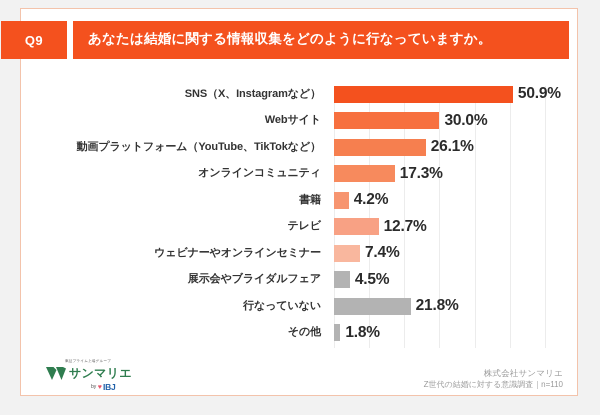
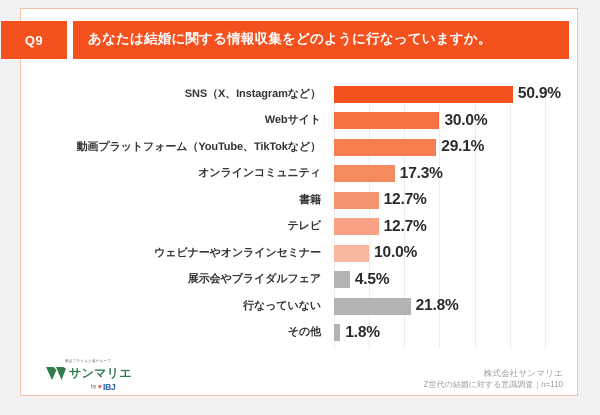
動画プラットフォーム（YouTube、TikTokなど）: 26.1% -> 29.1%
書籍: 4.2% -> 12.7%
ウェビナーやオンラインセミナー: 7.4% -> 10.0%
